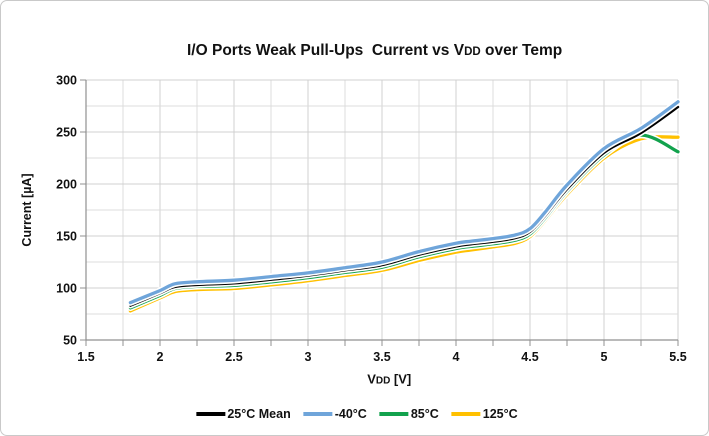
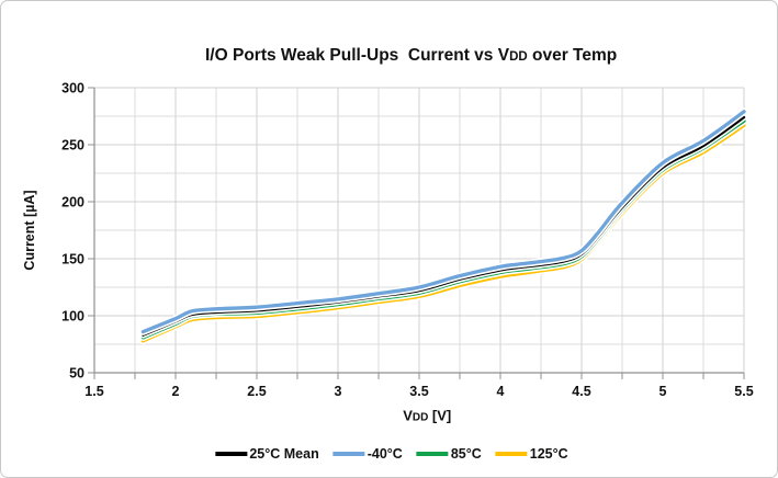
85°C/5.5: 231 -> 271
125°C/5.5: 245 -> 267
